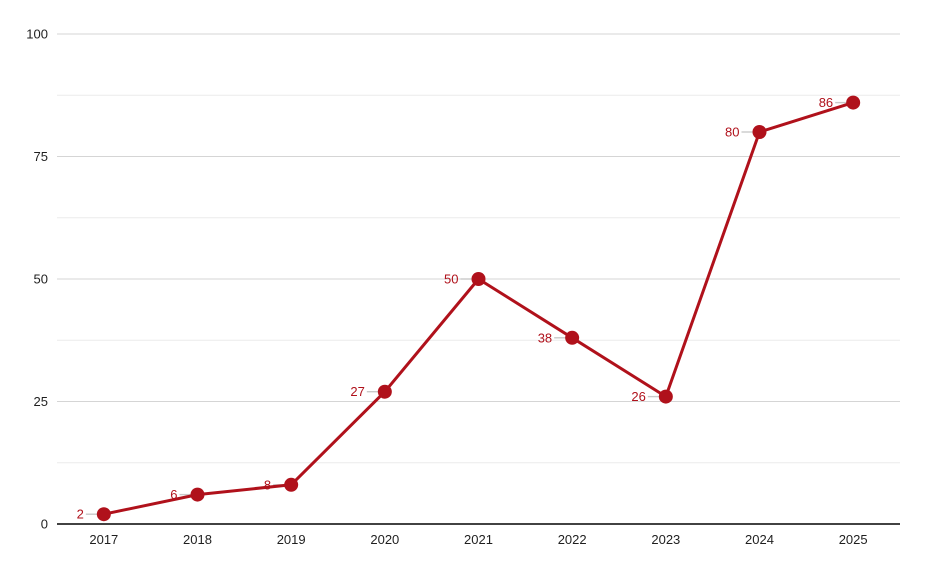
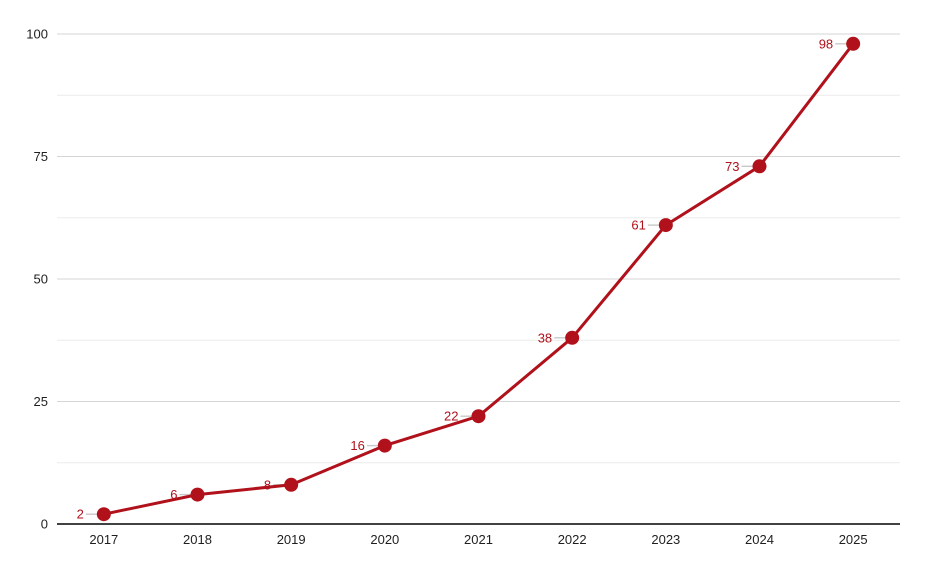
2020: 27 -> 16
2021: 50 -> 22
2023: 26 -> 61
2024: 80 -> 73
2025: 86 -> 98
